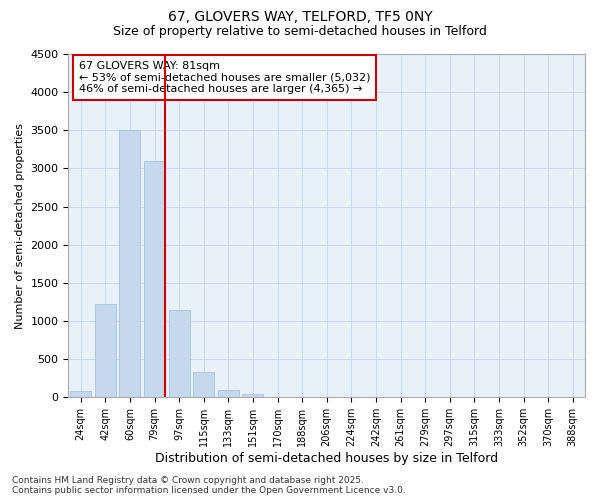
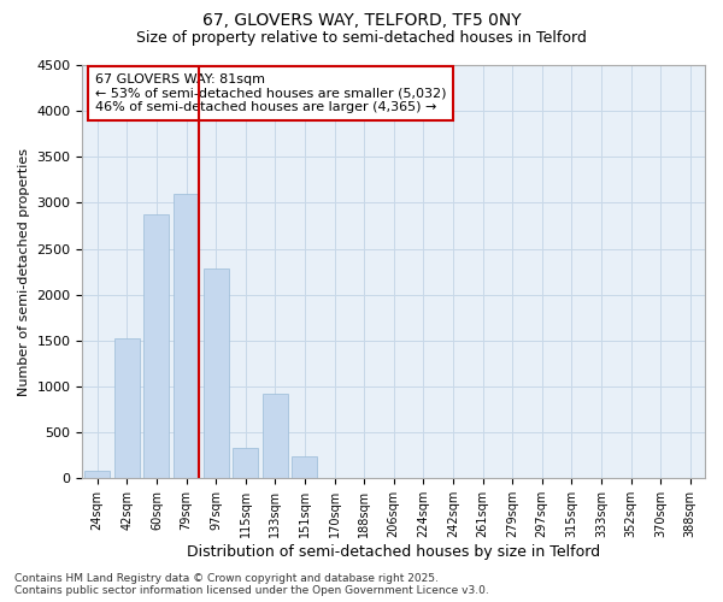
42sqm: 1220 -> 1520
60sqm: 3500 -> 2880
97sqm: 1150 -> 2280
133sqm: 100 -> 920
151sqm: 40 -> 240
